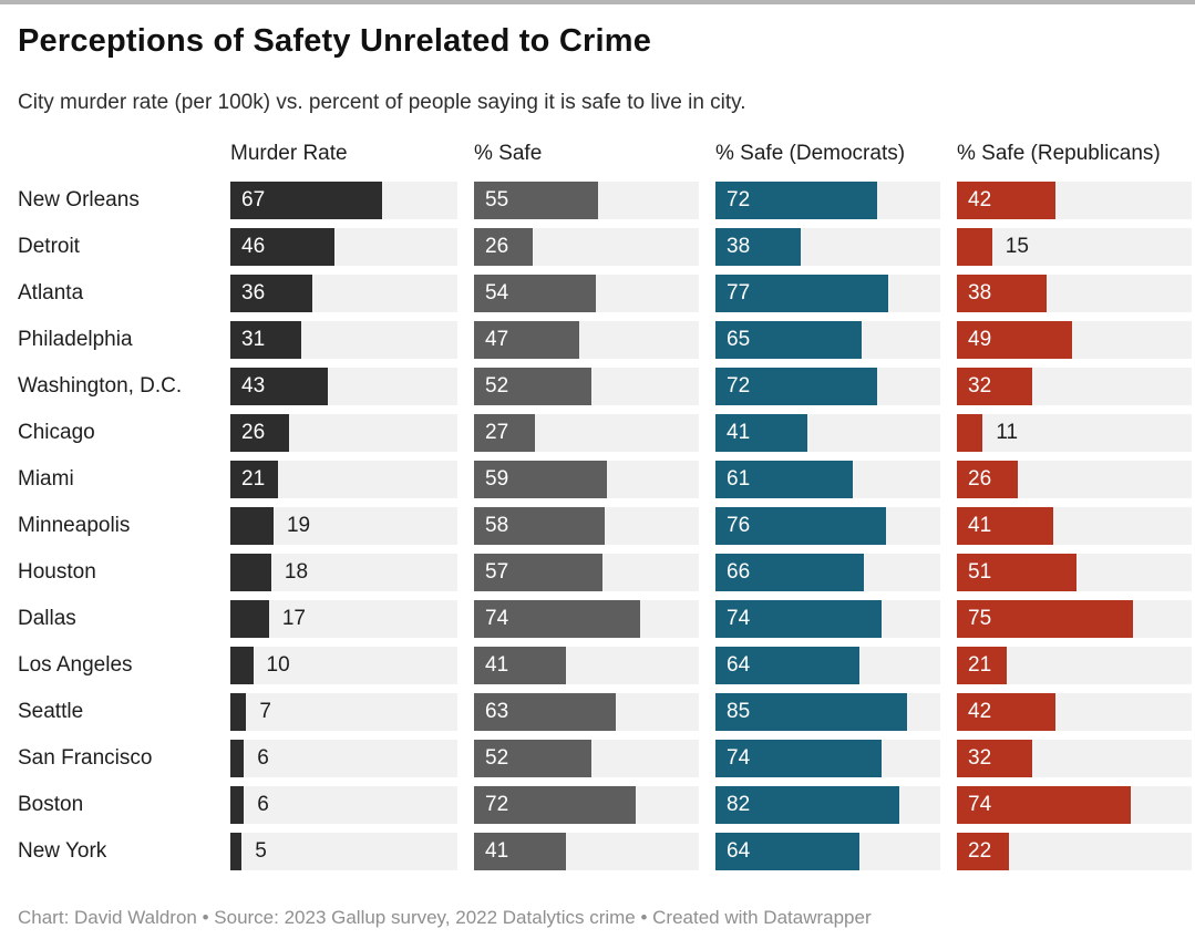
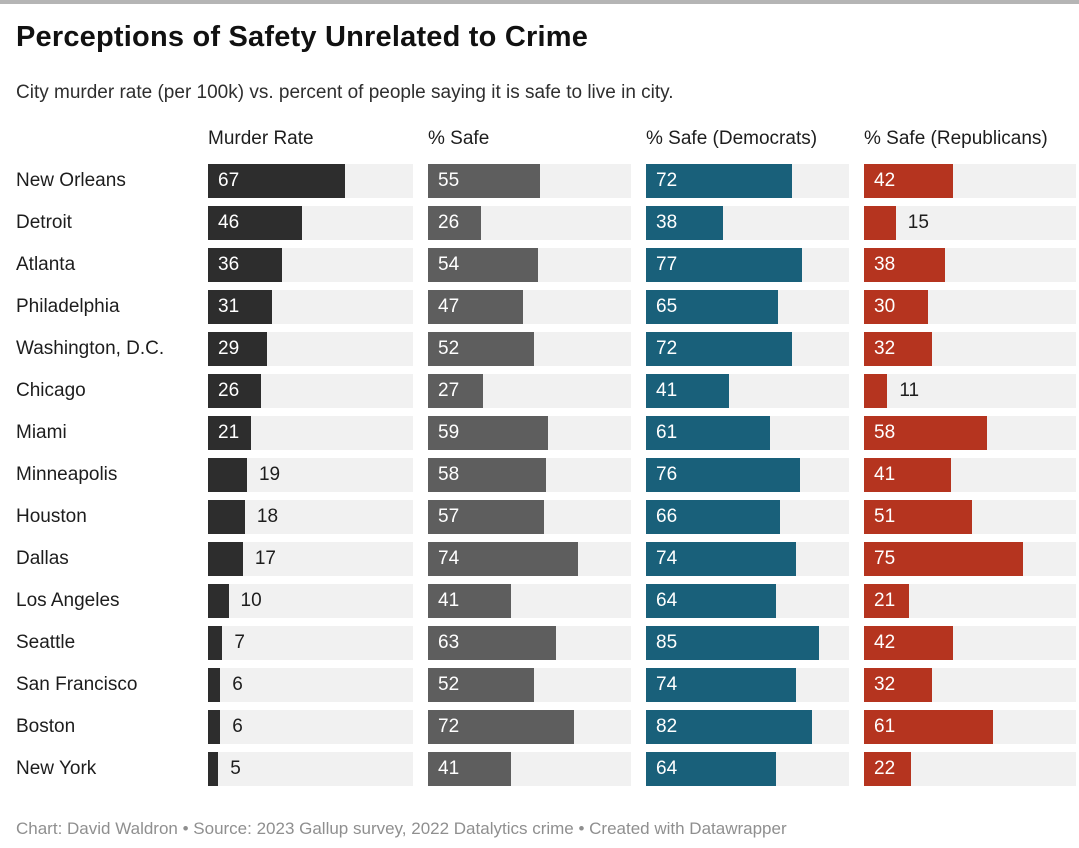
% Safe (Republicans)/Philadelphia: 49 -> 30
Murder Rate/Washington, D.C.: 43 -> 29
% Safe (Republicans)/Miami: 26 -> 58
% Safe (Republicans)/Boston: 74 -> 61
